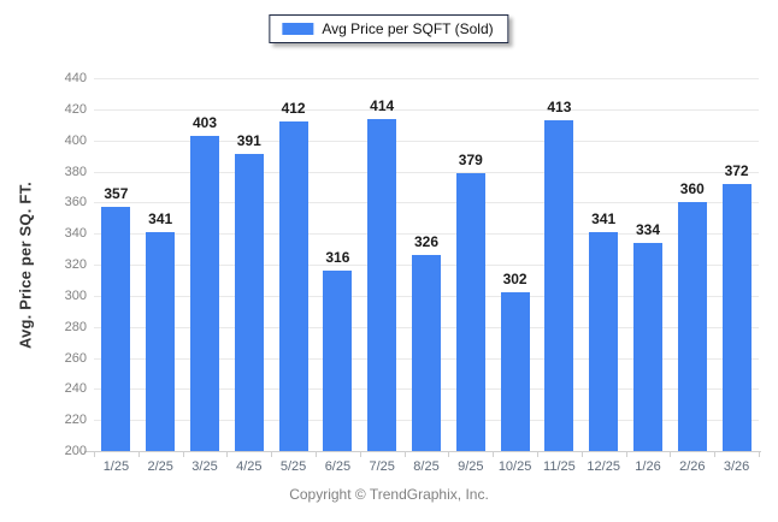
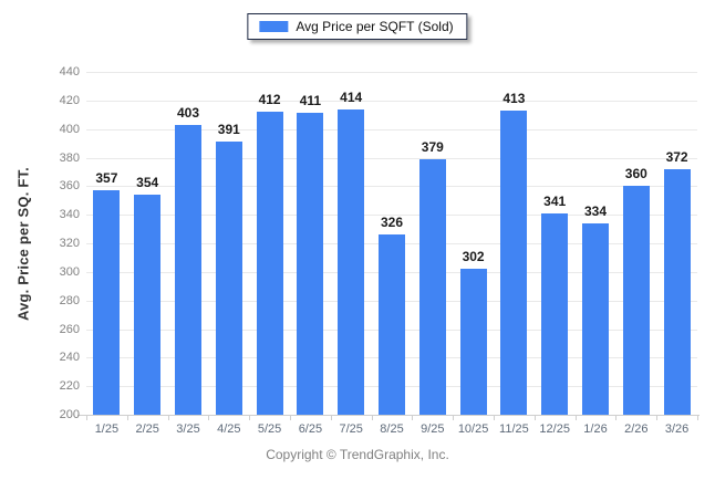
2/25: 341 -> 354
6/25: 316 -> 411
